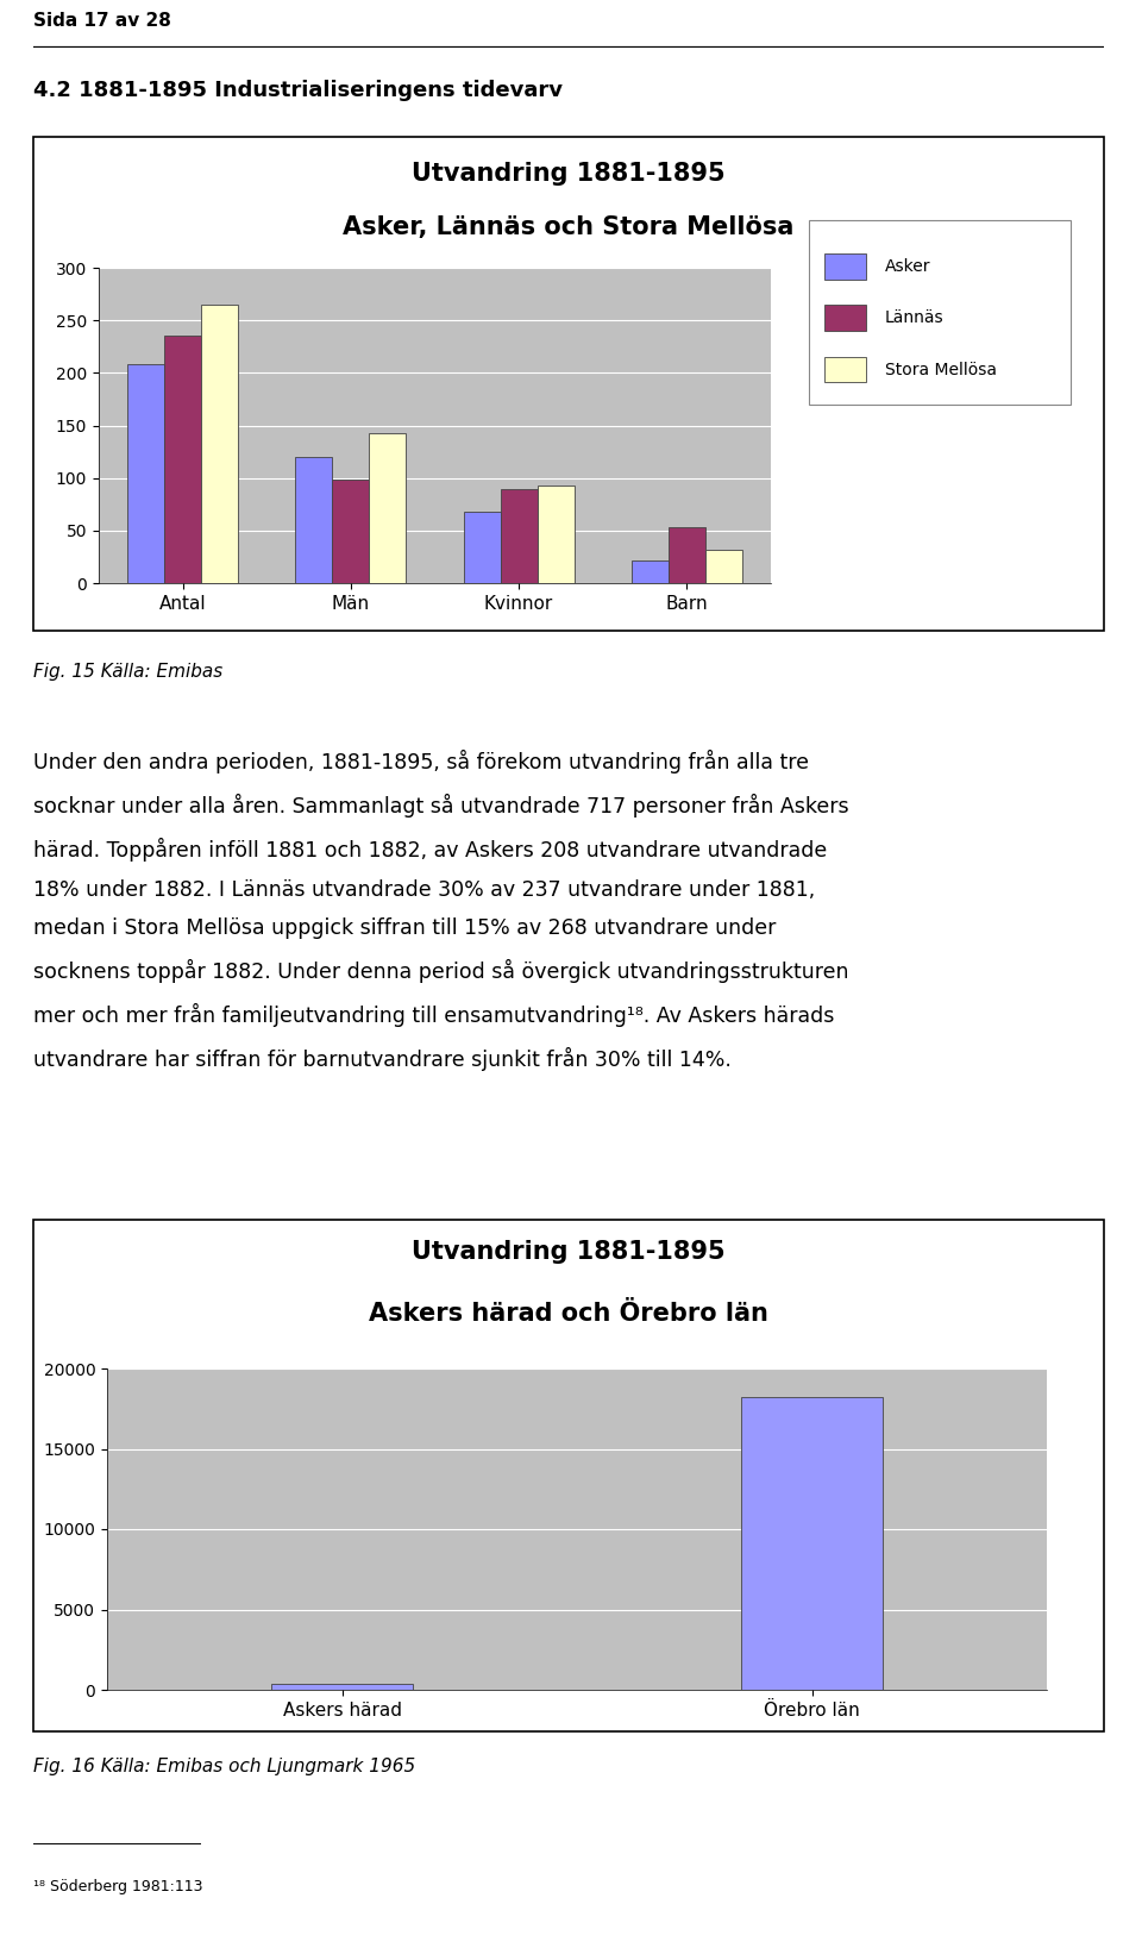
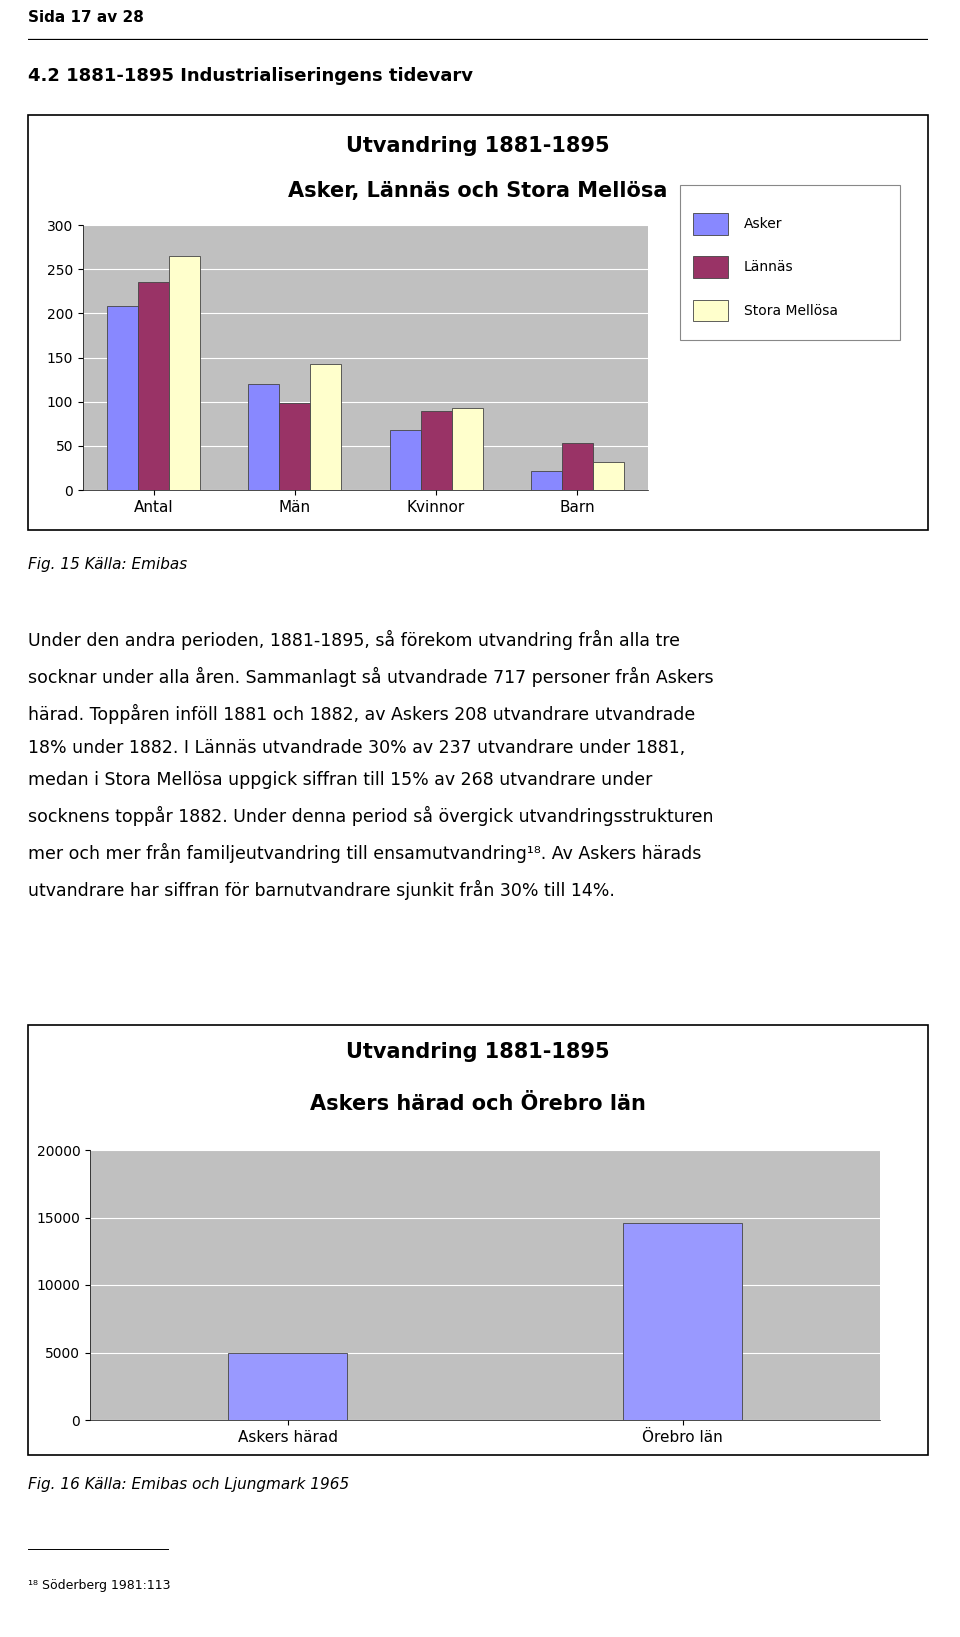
Askers härad: 400 -> 5000
Örebro län: 18200 -> 14600
